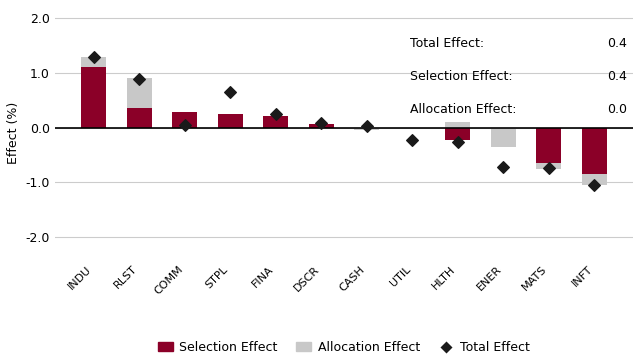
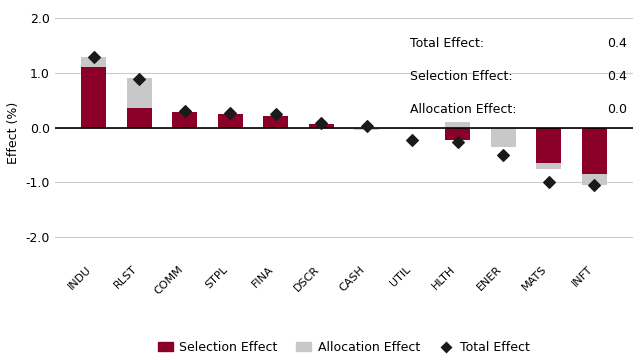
Total Effect/COMM: 0.04 -> 0.30
Total Effect/STPL: 0.64 -> 0.27
Total Effect/ENER: -0.72 -> -0.50
Total Effect/MATS: -0.74 -> -1.00
